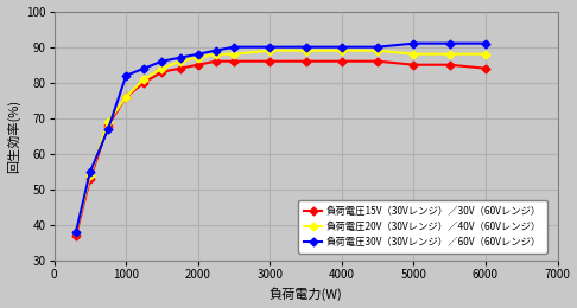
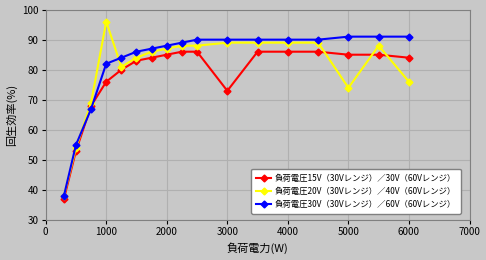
負荷電圧20V（30Vレンジ）／40V（60Vレンジ）/1000: 76 -> 96
負荷電圧15V（30Vレンジ）／30V（60Vレンジ）/3000: 86 -> 73
負荷電圧20V（30Vレンジ）／40V（60Vレンジ）/5000: 88 -> 74
負荷電圧20V（30Vレンジ）／40V（60Vレンジ）/6000: 88 -> 76
